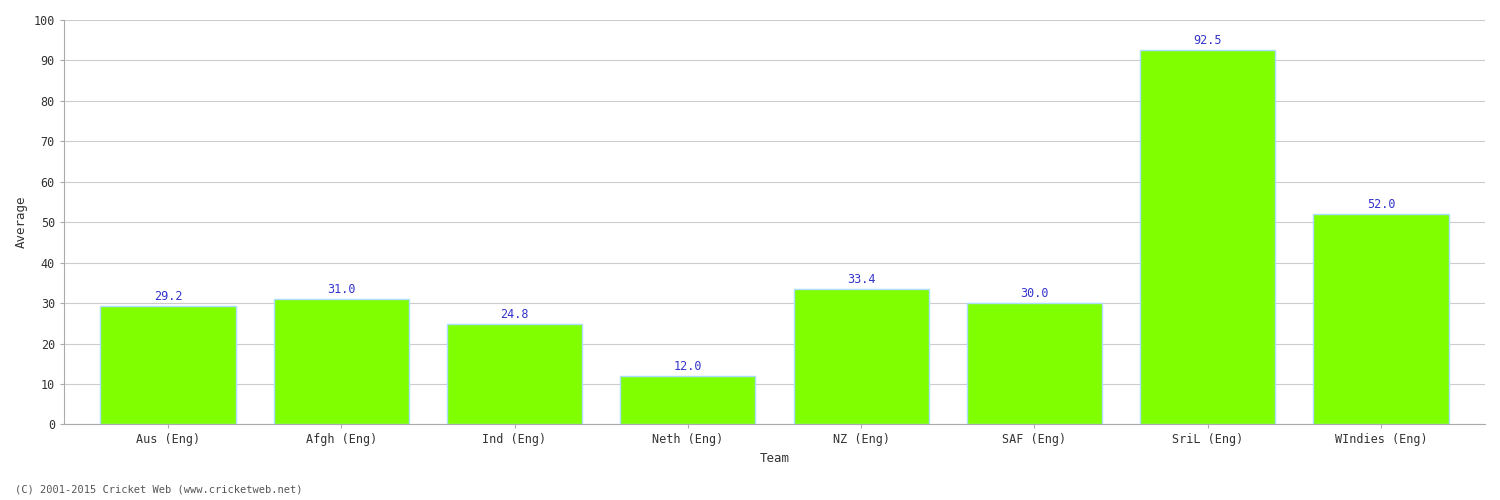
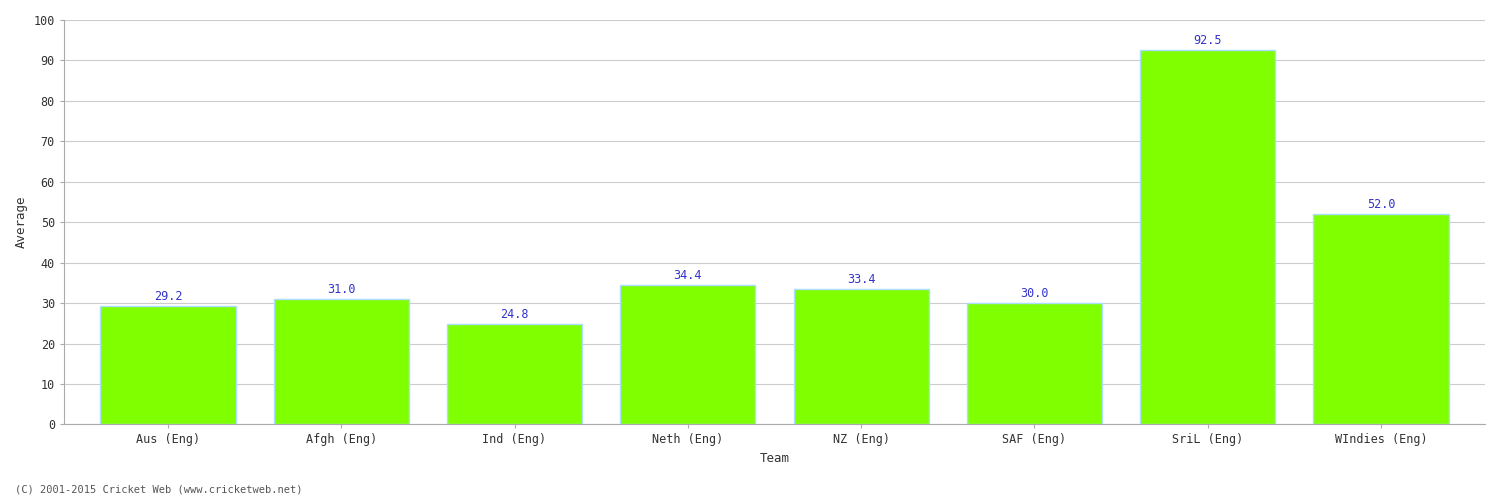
Neth (Eng): 12.0 -> 34.4
